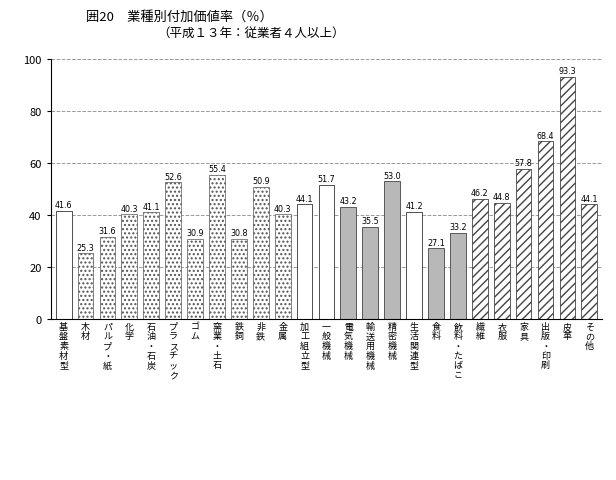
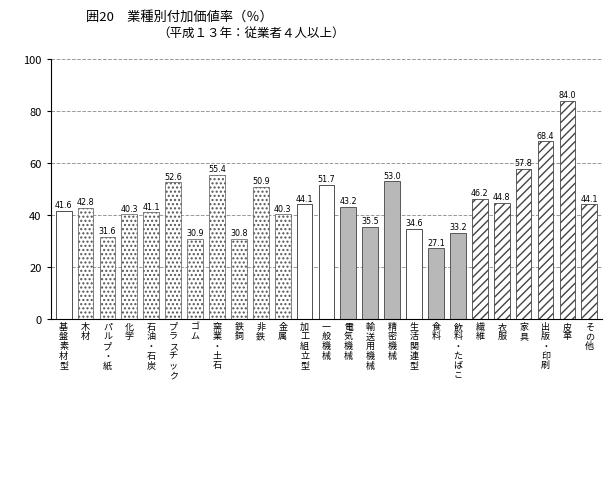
木 材: 25.3 -> 42.8
生 活 関 連 型: 41.2 -> 34.6
皮 革: 93.3 -> 84.0
